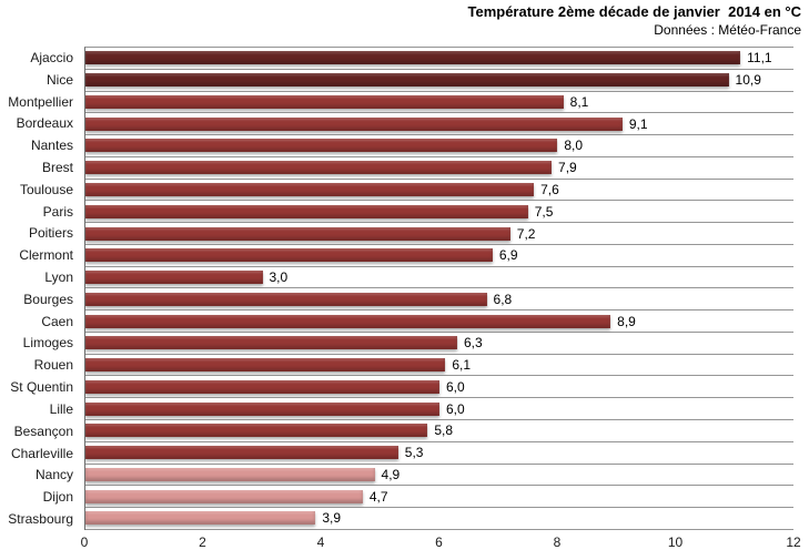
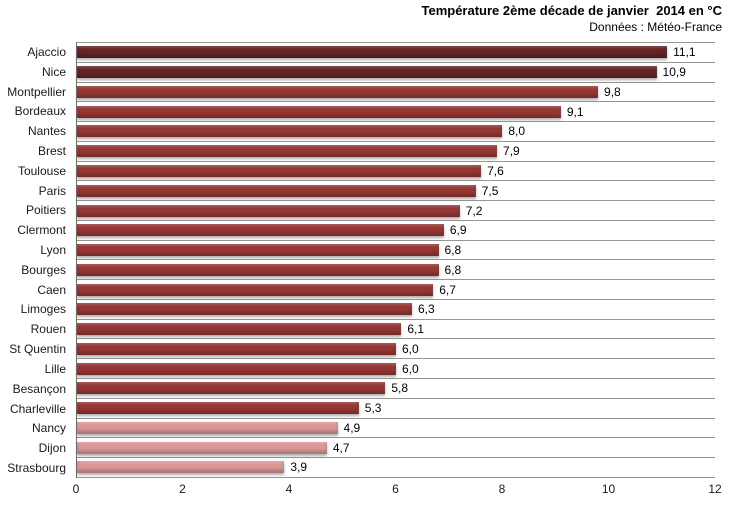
Montpellier: 8,1 -> 9,8
Lyon: 3,0 -> 6,8
Caen: 8,9 -> 6,7
